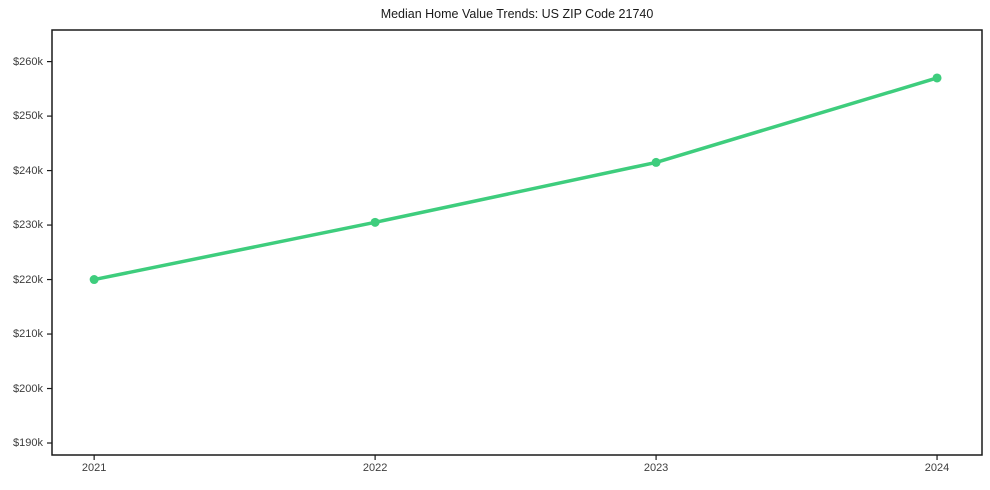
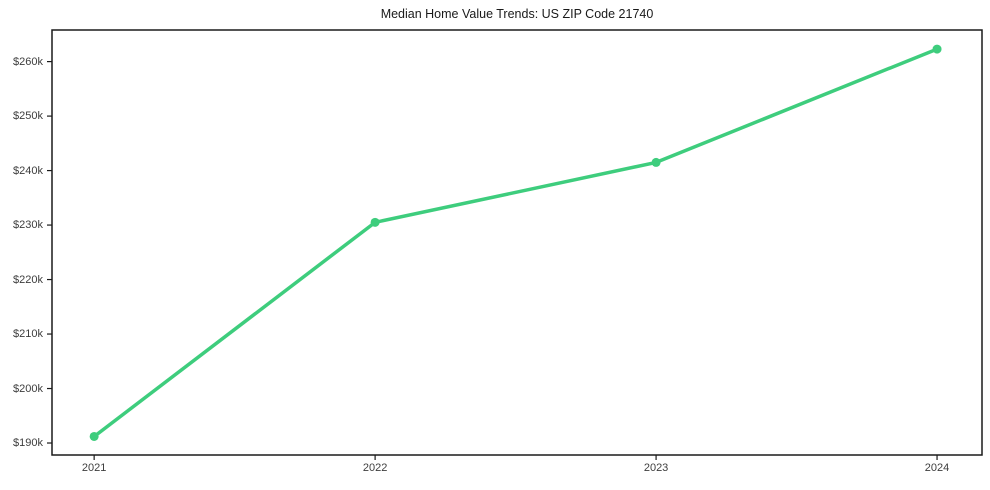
2021: $220k -> $191k
2024: $257k -> $262k
